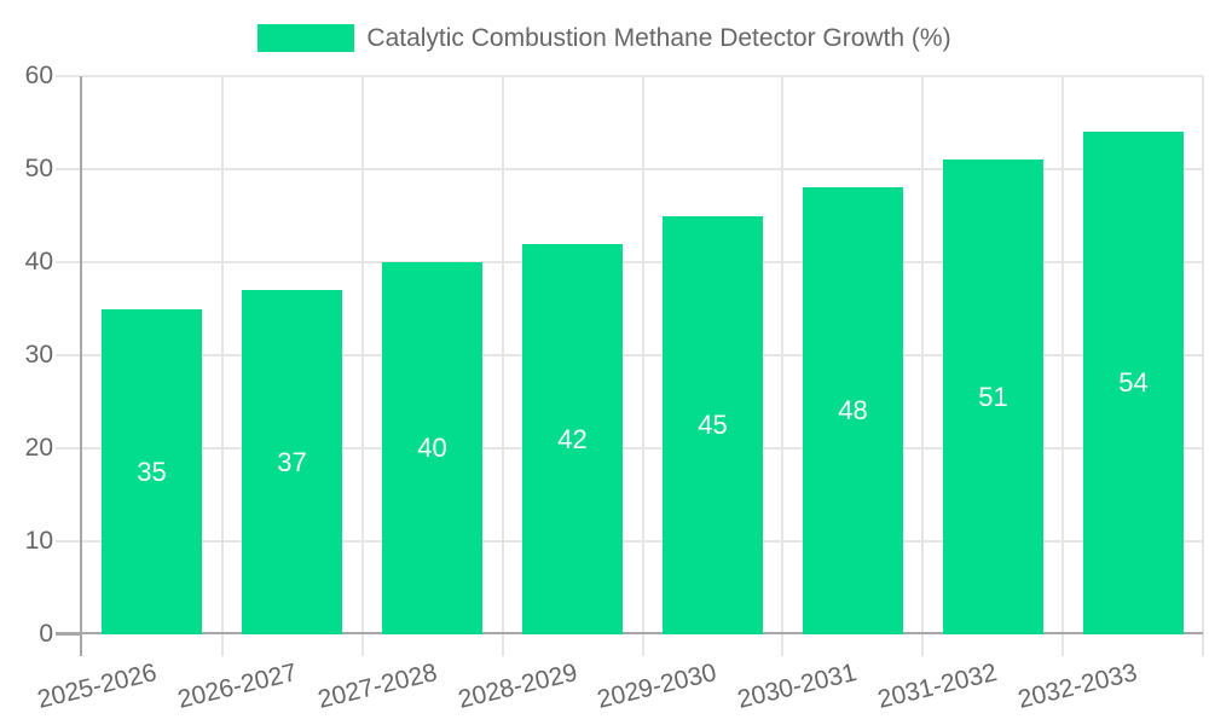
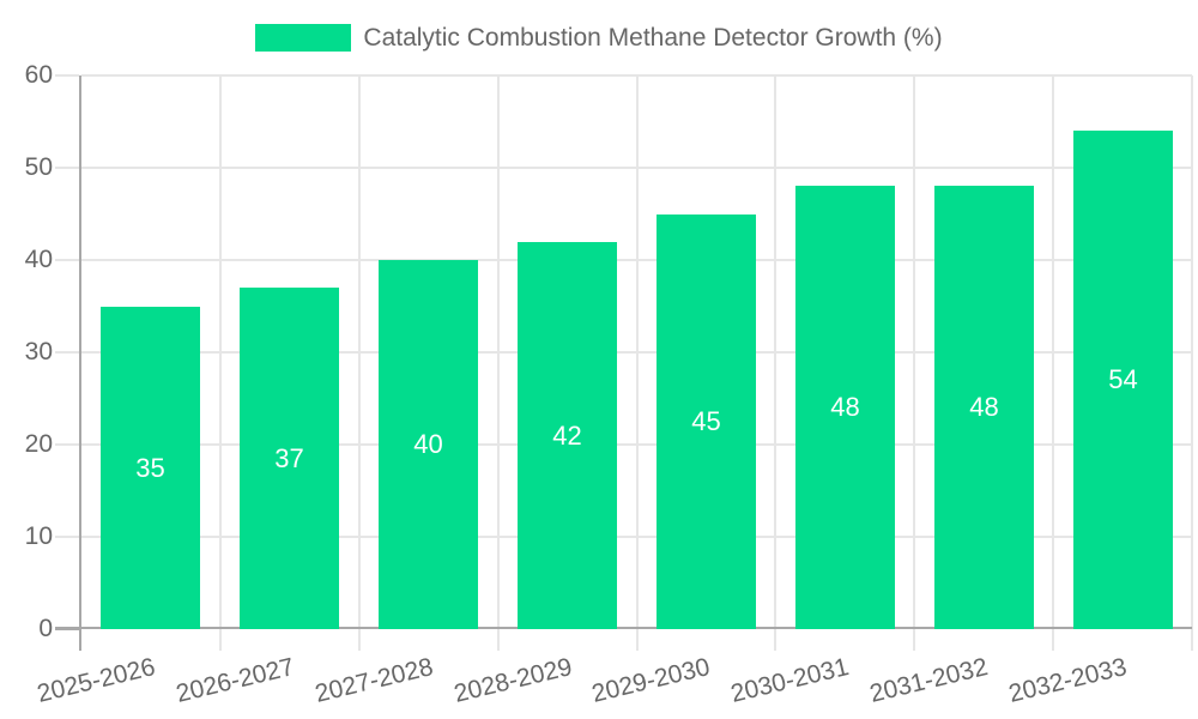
2031-2032: 51 -> 48
